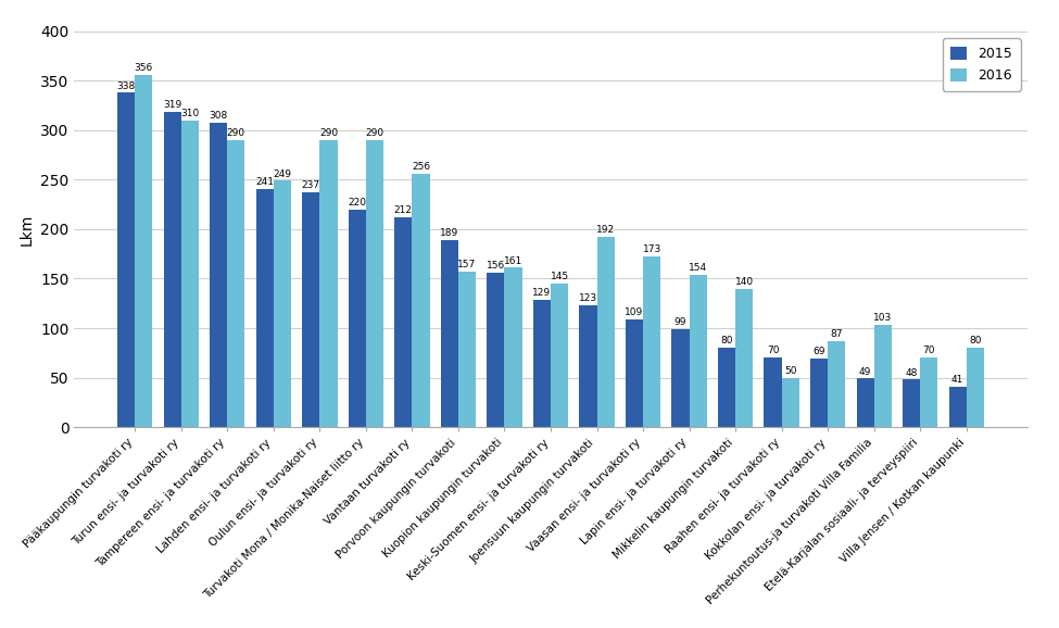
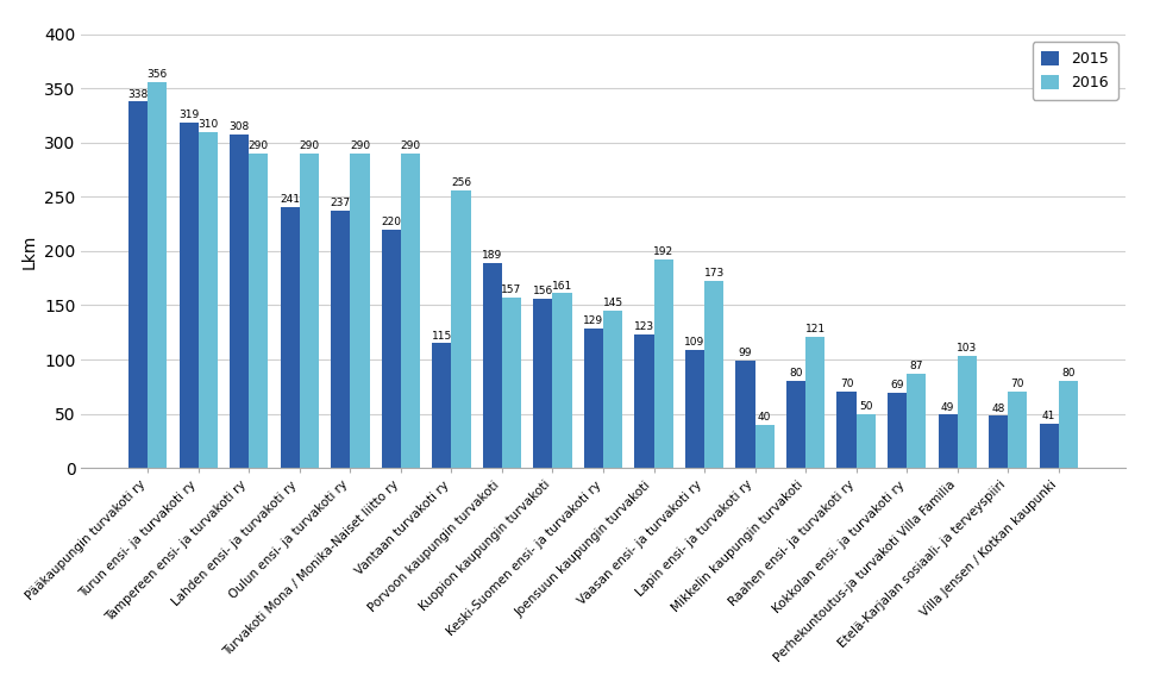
2016/Lahden ensi- ja turvakoti ry: 249 -> 290
2015/Vantaan turvakoti ry: 212 -> 115
2016/Lapin ensi- ja turvakoti ry: 154 -> 40
2016/Mikkelin kaupungin turvakoti: 140 -> 121
